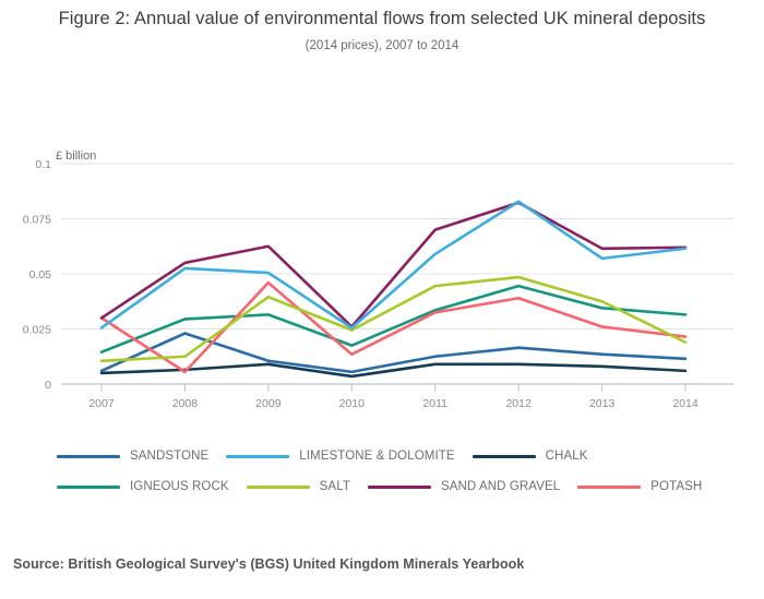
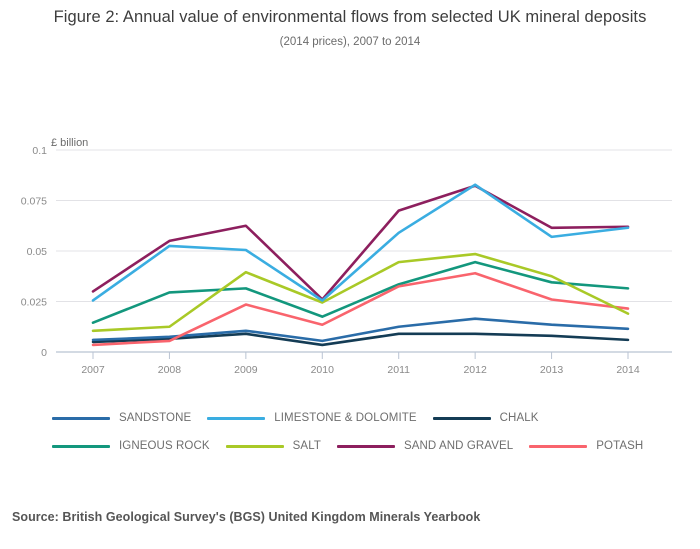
POTASH/2007: 0.030 -> 0.004
SANDSTONE/2008: 0.023 -> 0.007
POTASH/2009: 0.046 -> 0.024
